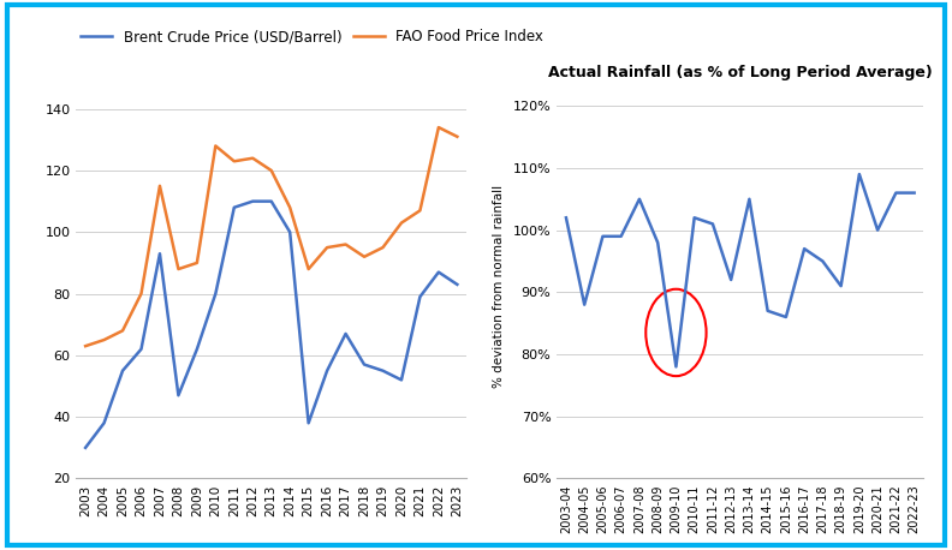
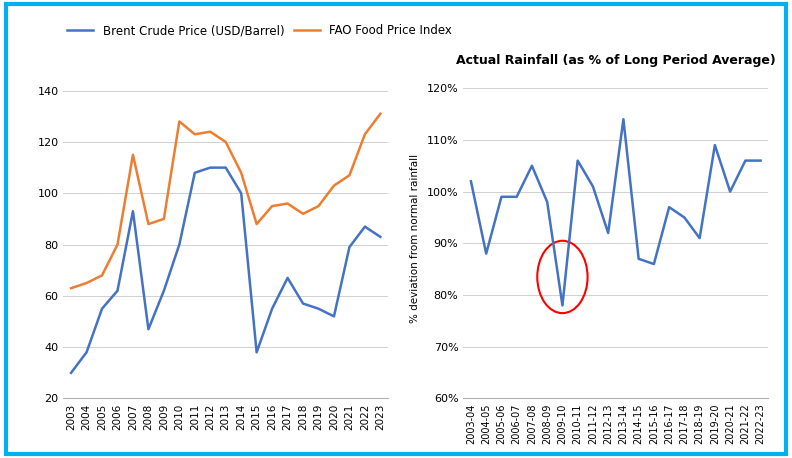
FAO Food Price Index/2022: 134 -> 123
Actual Rainfall (as % of Long Period Average)/2010-11: 102% -> 106%
Actual Rainfall (as % of Long Period Average)/2013-14: 105% -> 114%
